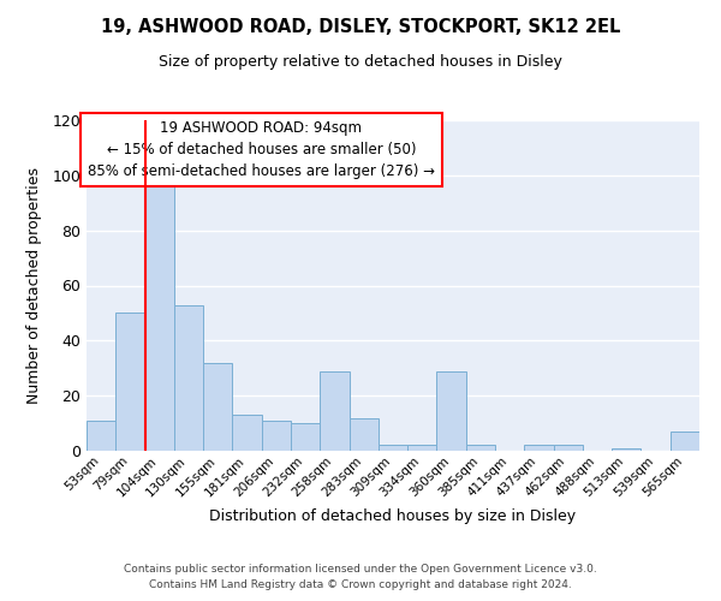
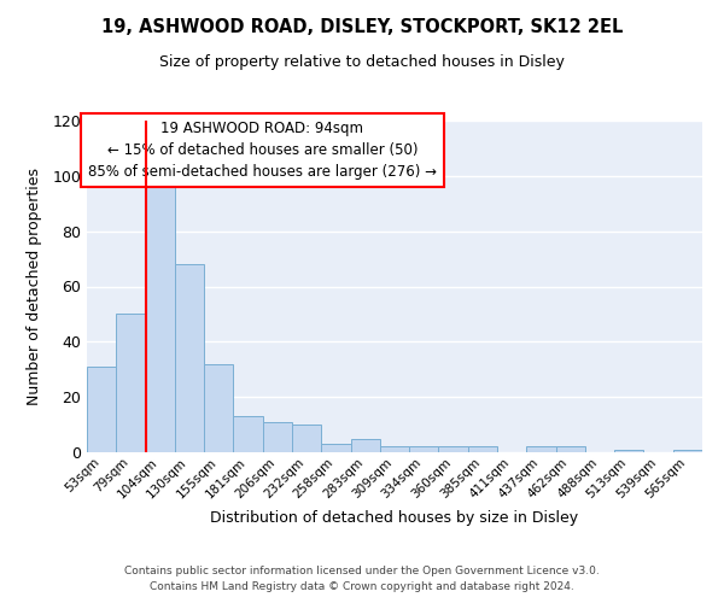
53sqm: 11 -> 31
130sqm: 53 -> 68
258sqm: 29 -> 3
283sqm: 12 -> 5
360sqm: 29 -> 2
565sqm: 7 -> 1
